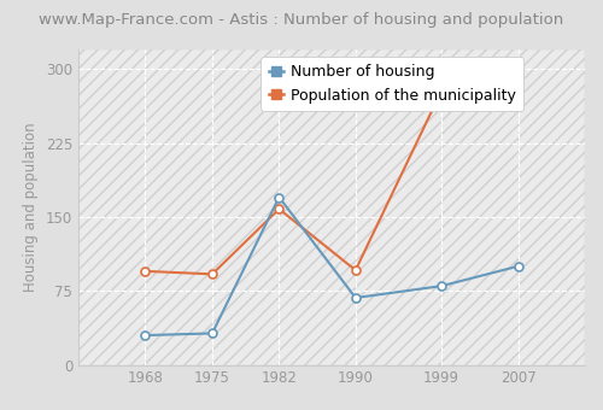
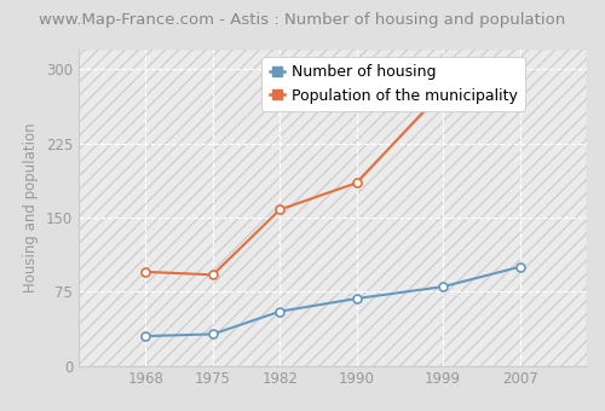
Number of housing/1982: 170 -> 55
Population of the municipality/1990: 96 -> 185
